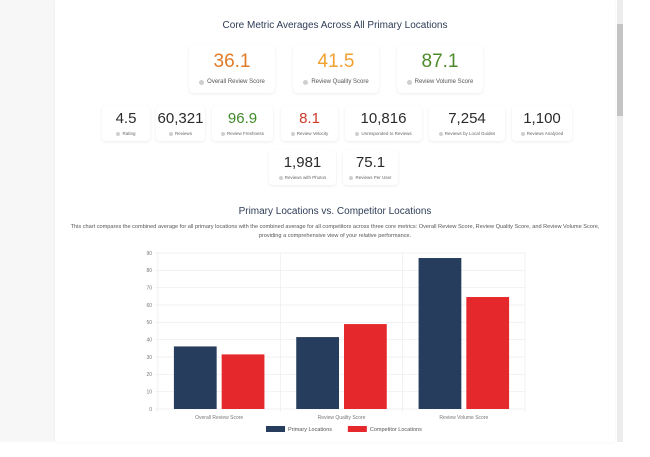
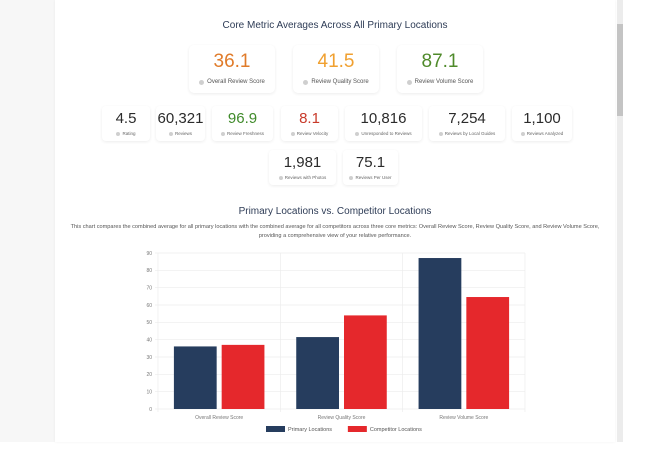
Competitor Locations/Overall Review Score: 32 -> 37
Competitor Locations/Review Quality Score: 49 -> 54
